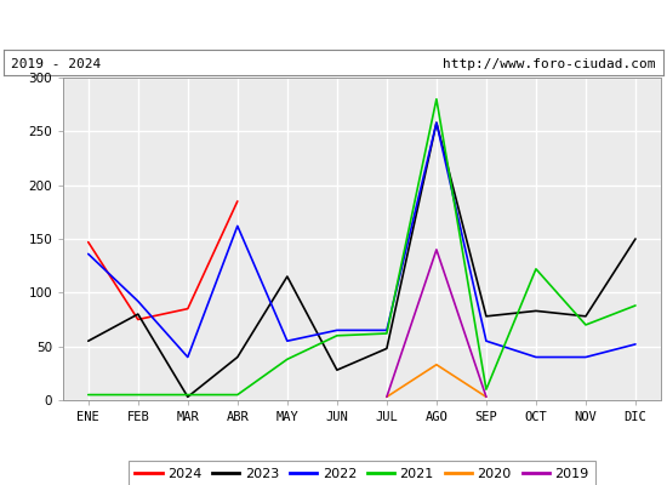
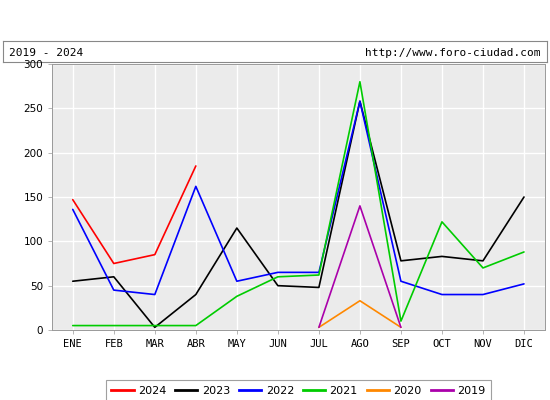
2023/FEB: 80 -> 60
2022/FEB: 92 -> 45
2023/JUN: 28 -> 50
